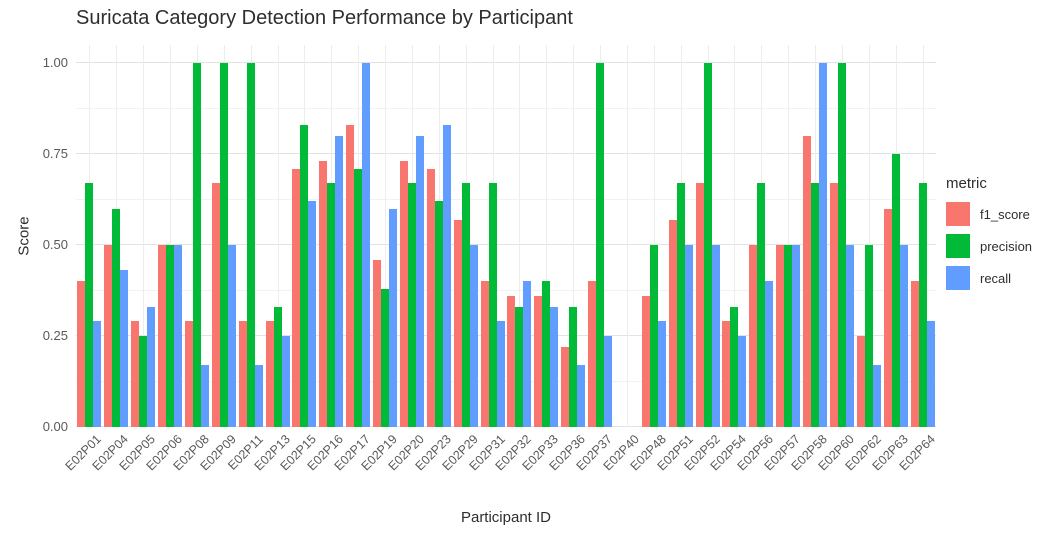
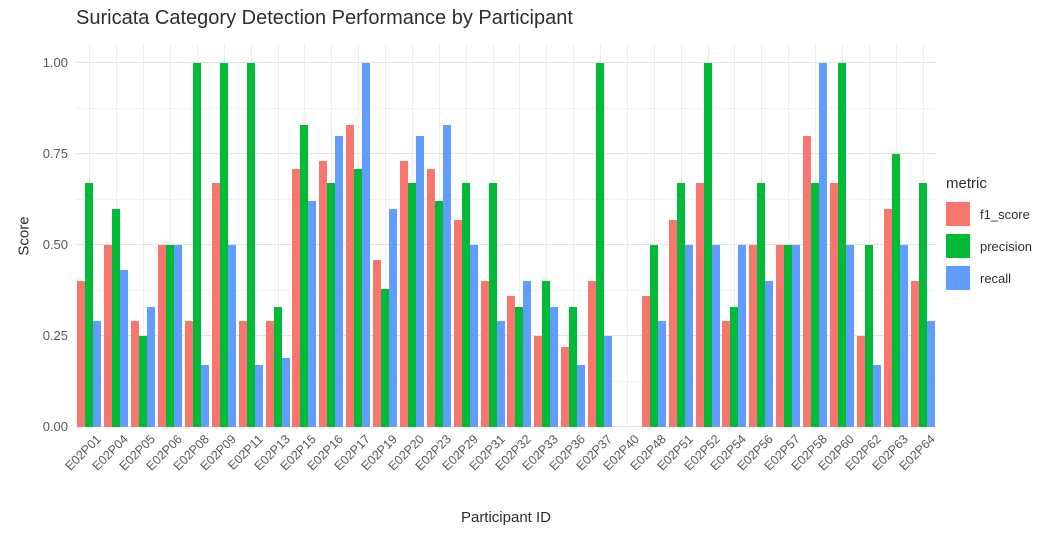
recall/E02P13: 0.25 -> 0.19
f1_score/E02P33: 0.36 -> 0.25
recall/E02P54: 0.25 -> 0.50
